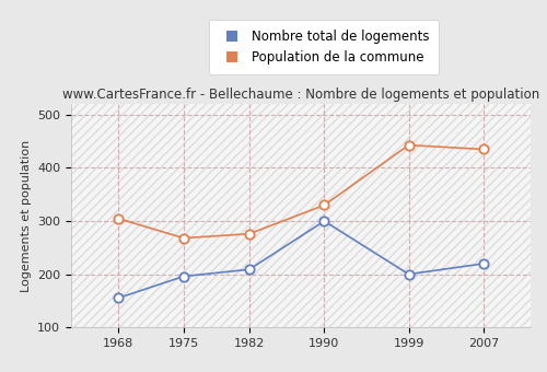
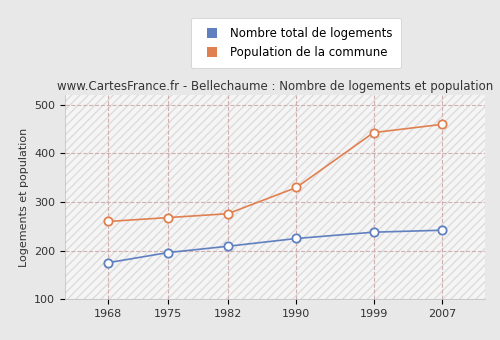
Nombre total de logements/1968: 155 -> 175
Population de la commune/1968: 305 -> 260
Nombre total de logements/1990: 300 -> 225
Nombre total de logements/1999: 200 -> 238
Nombre total de logements/2007: 220 -> 242
Population de la commune/2007: 435 -> 460
